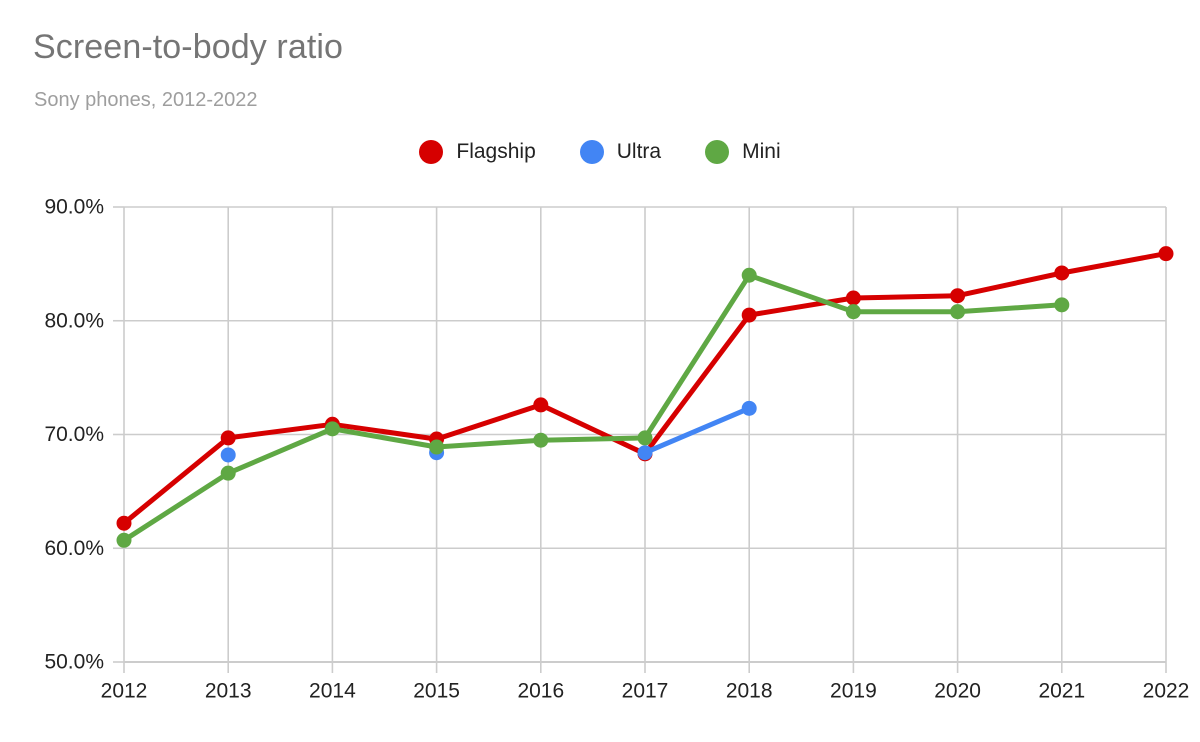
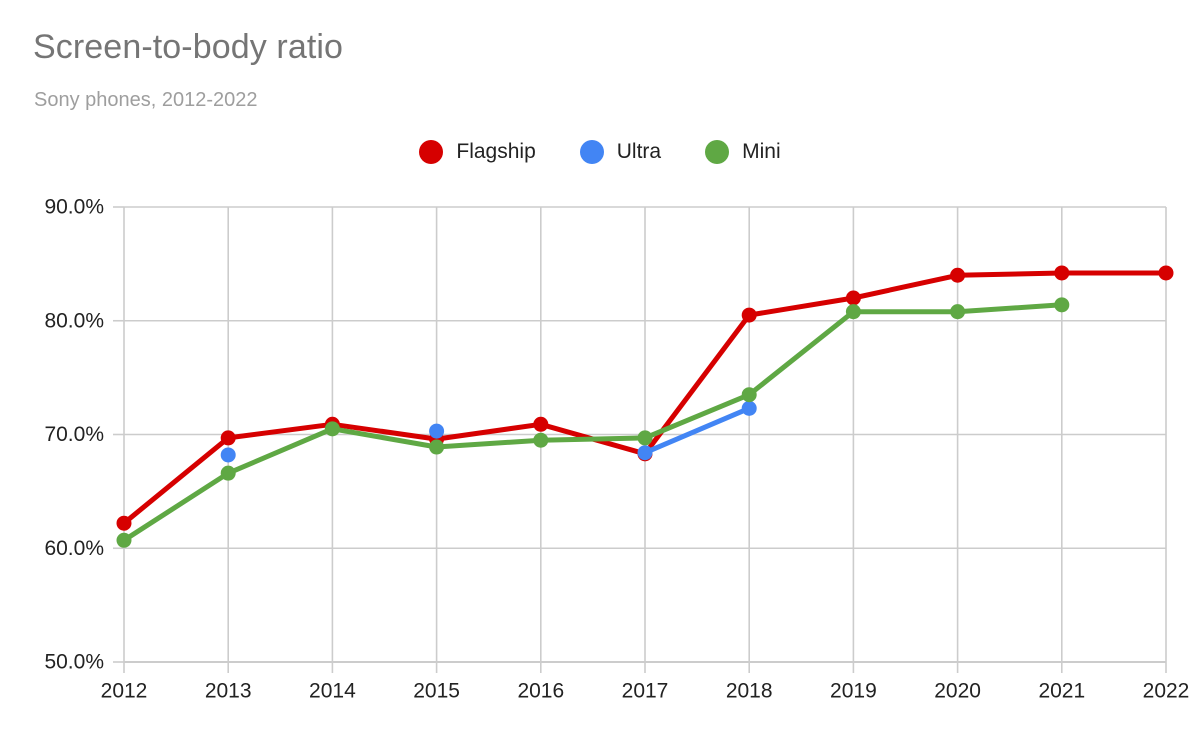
Ultra/2015: 68.4% -> 70.3%
Flagship/2016: 72.6% -> 70.9%
Mini/2018: 84.0% -> 73.5%
Flagship/2020: 82.2% -> 84.0%
Flagship/2022: 85.9% -> 84.2%
